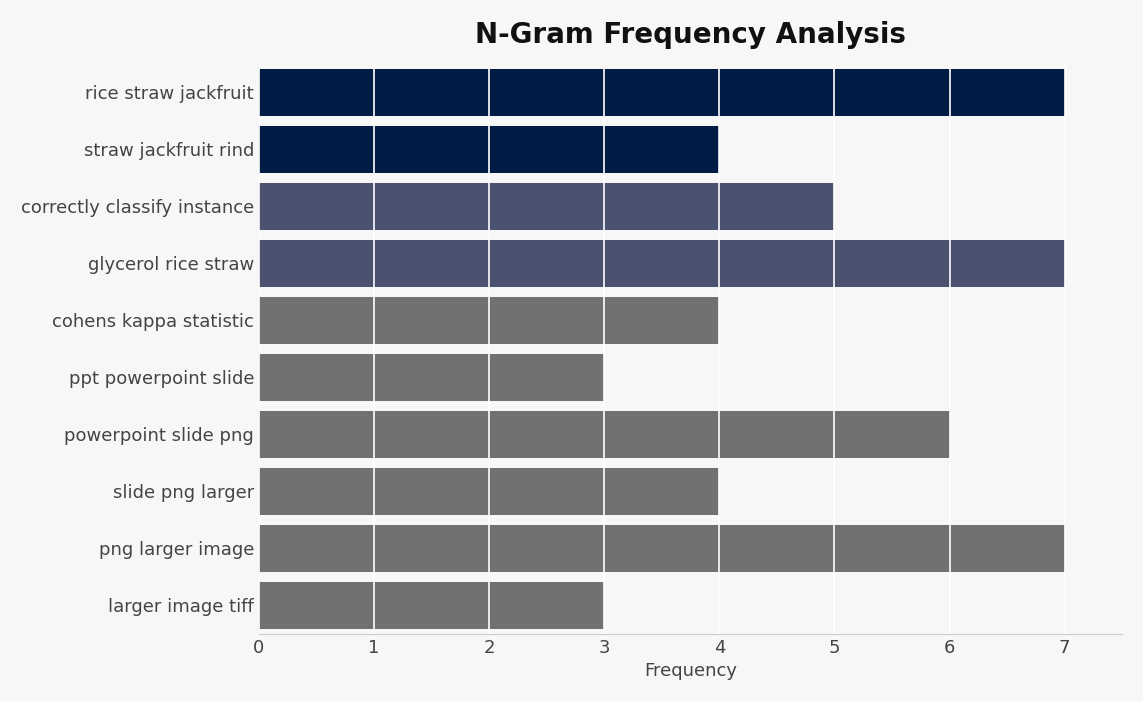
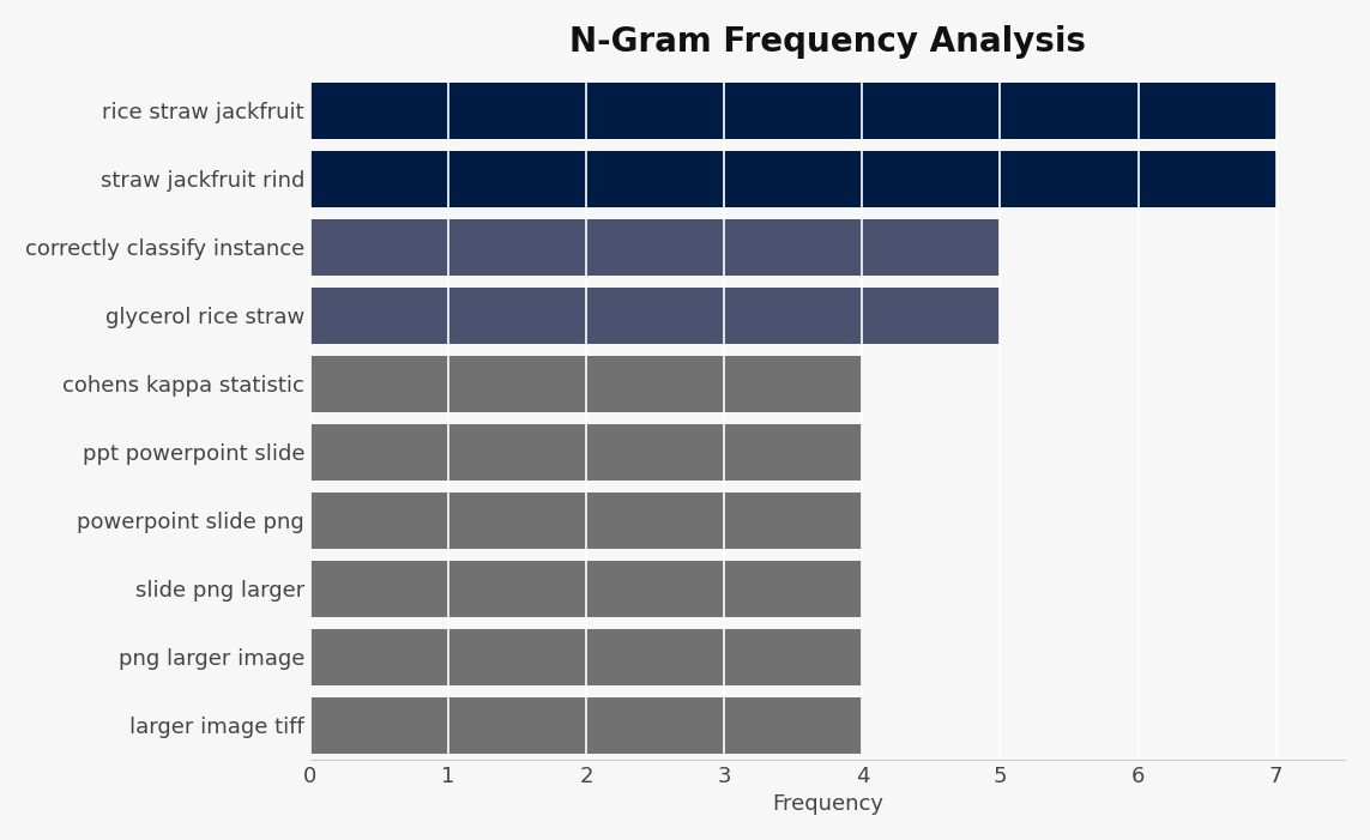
straw jackfruit rind: 4 -> 7
glycerol rice straw: 7 -> 5
ppt powerpoint slide: 3 -> 4
powerpoint slide png: 6 -> 4
png larger image: 7 -> 4
larger image tiff: 3 -> 4
